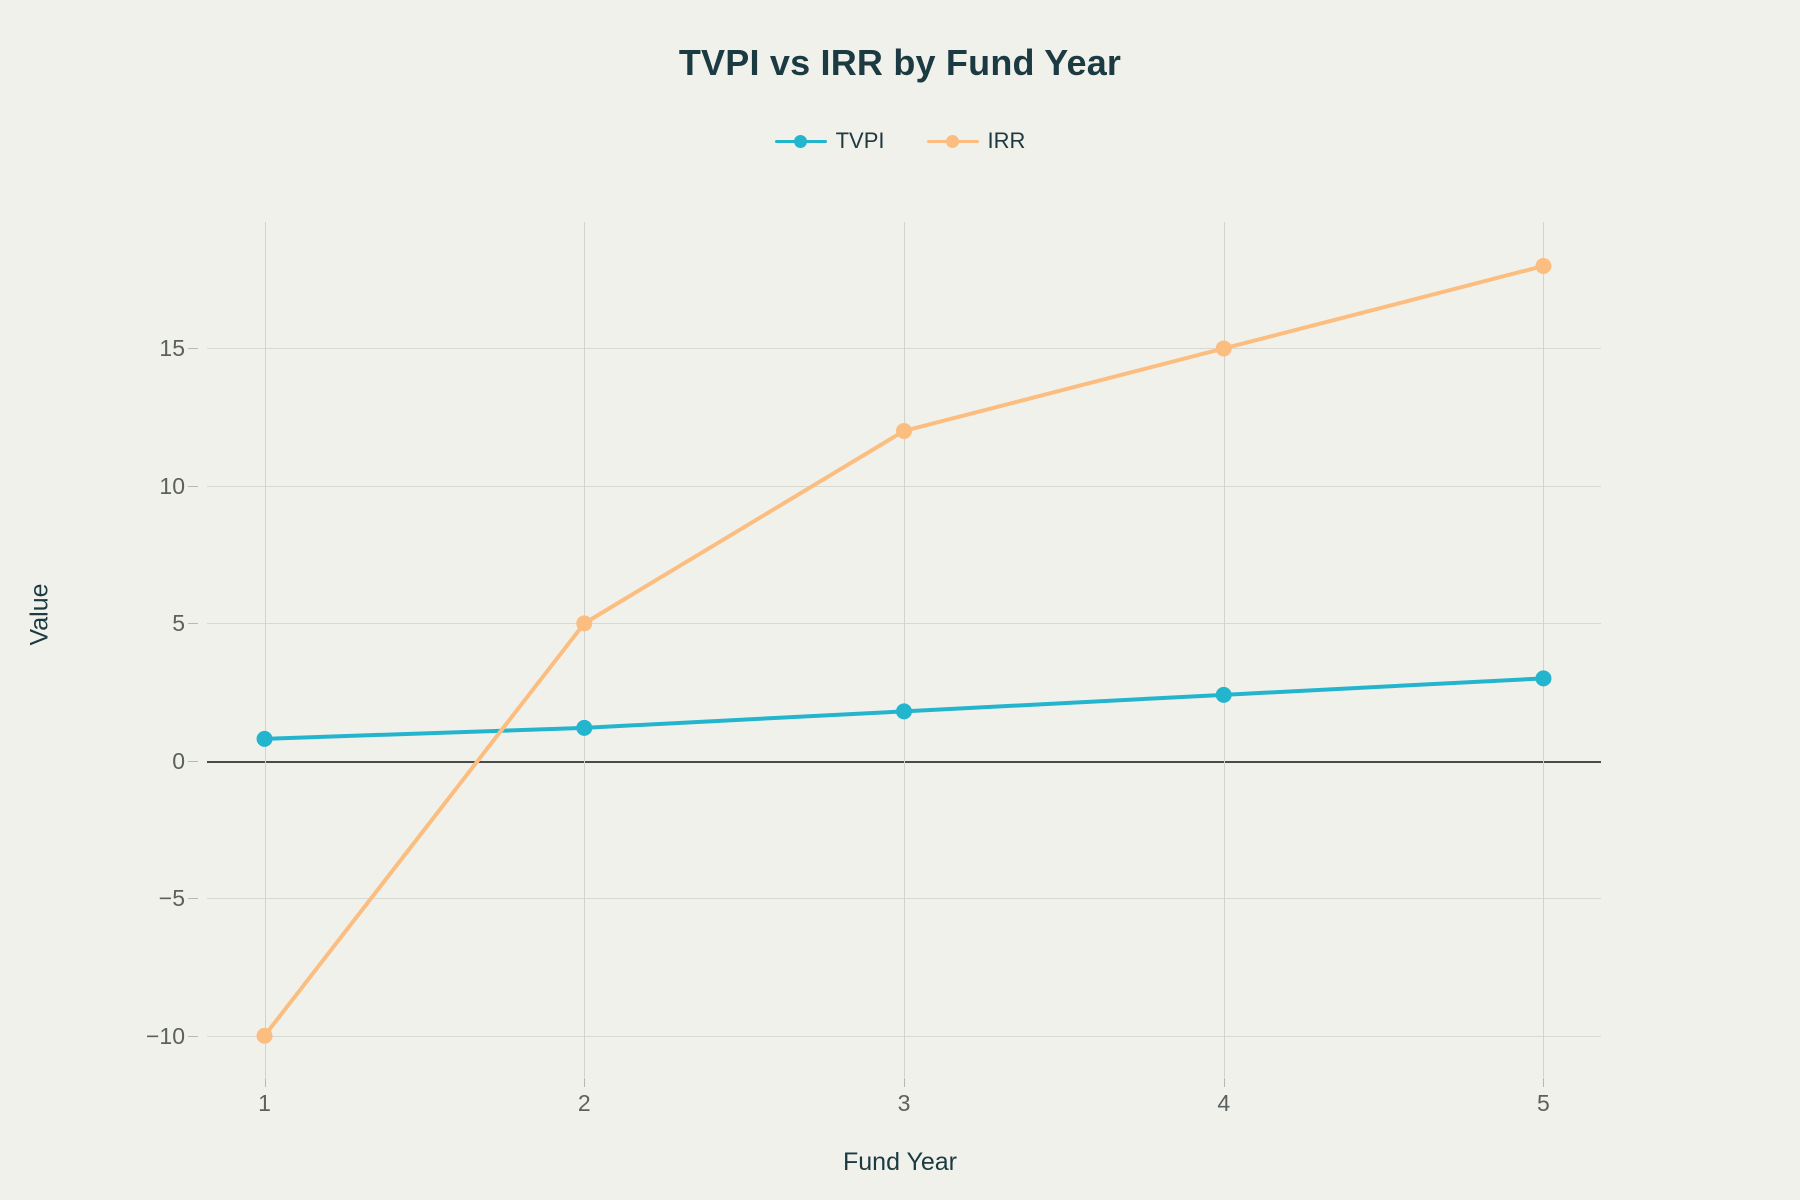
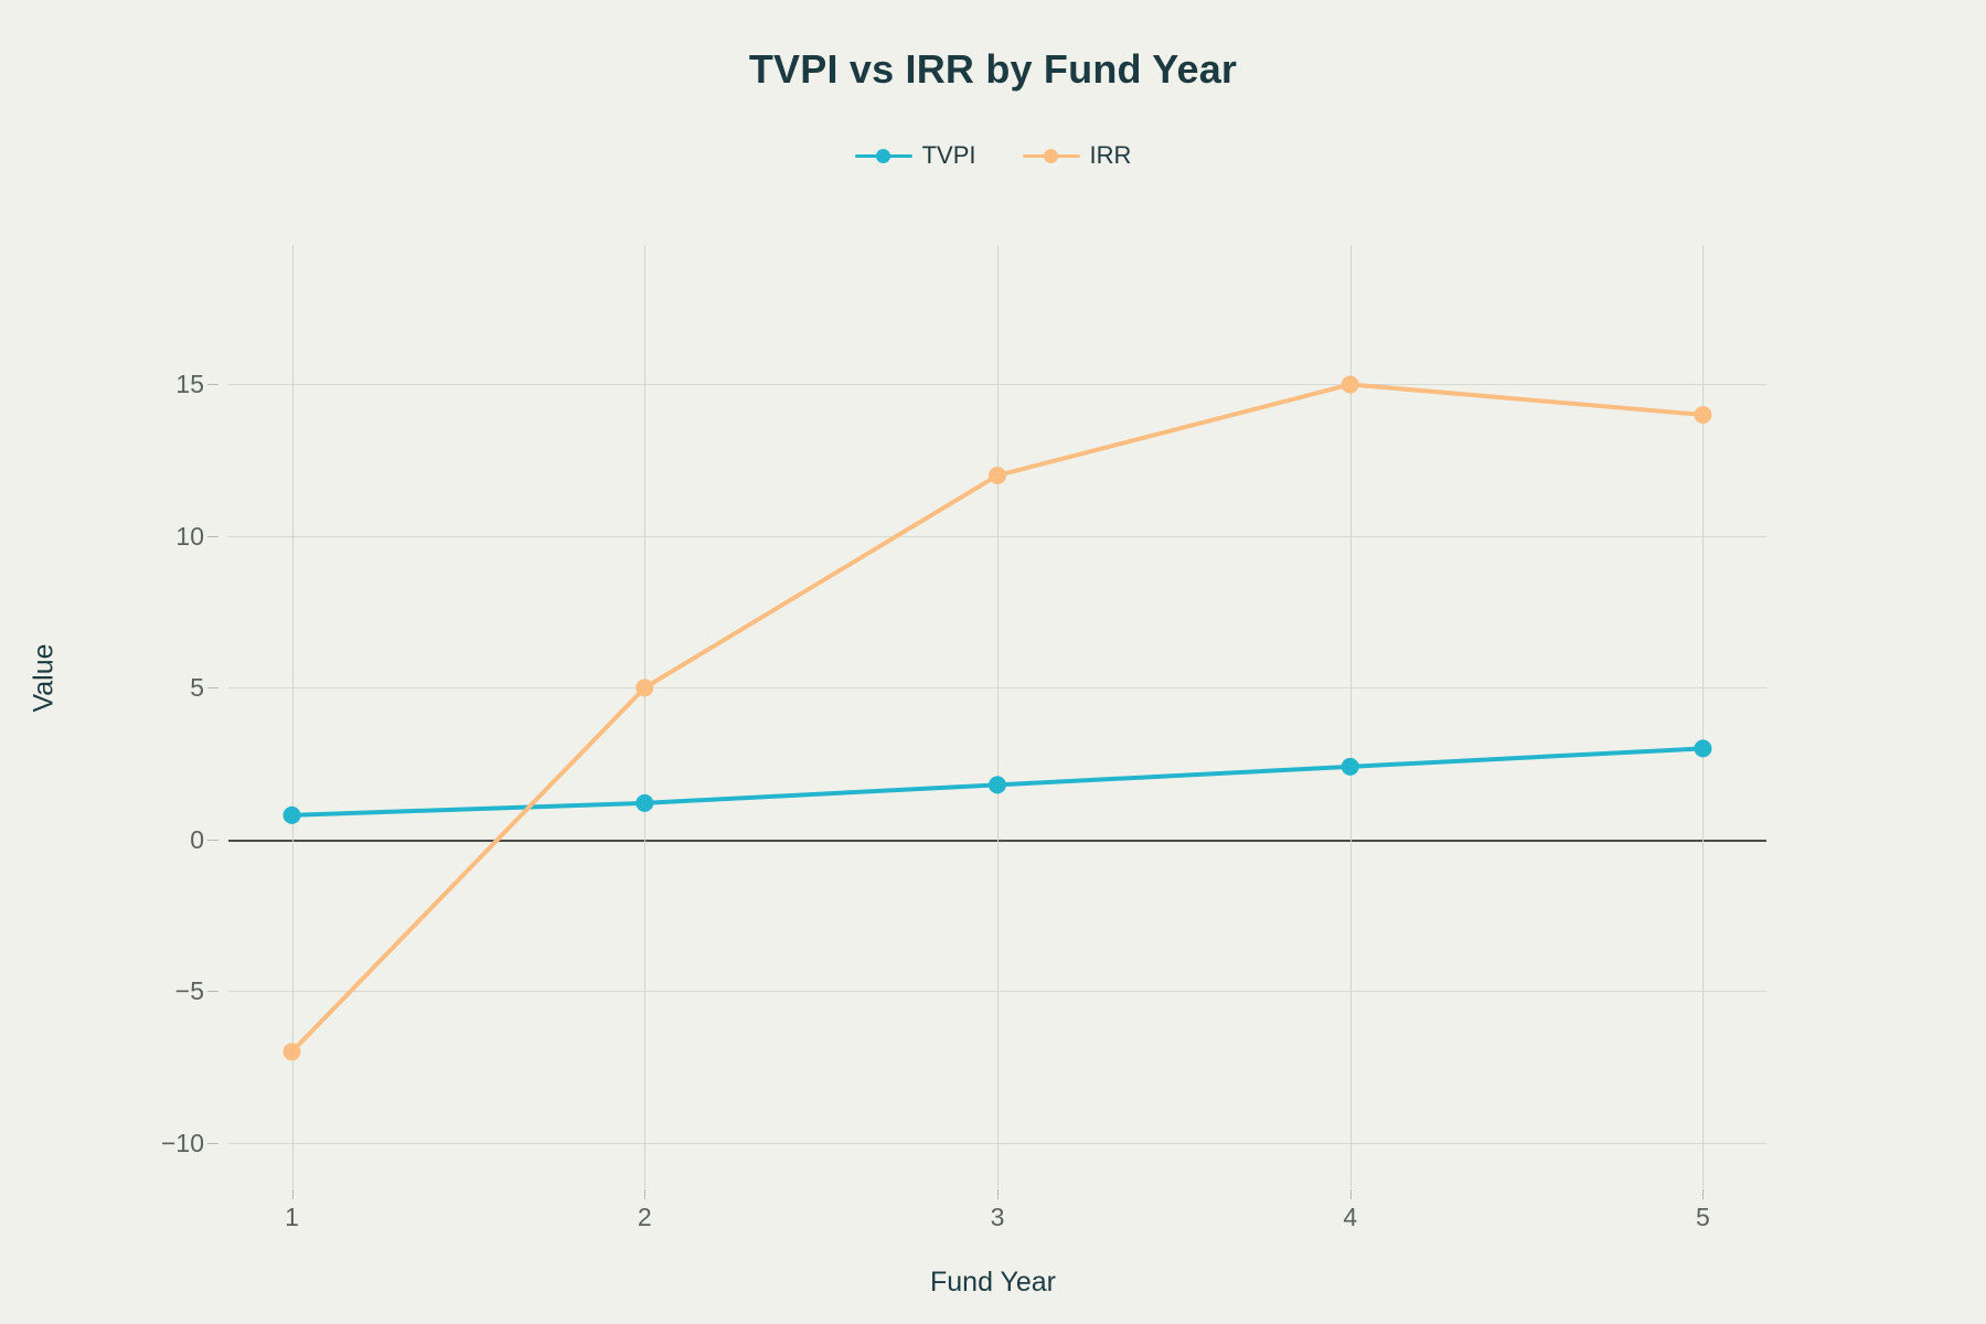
IRR/1: -10 -> -7
IRR/5: 18 -> 14
